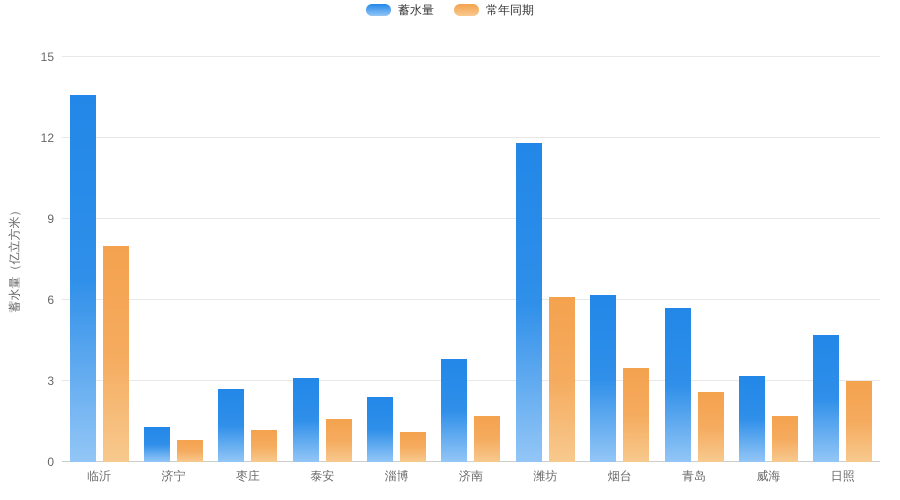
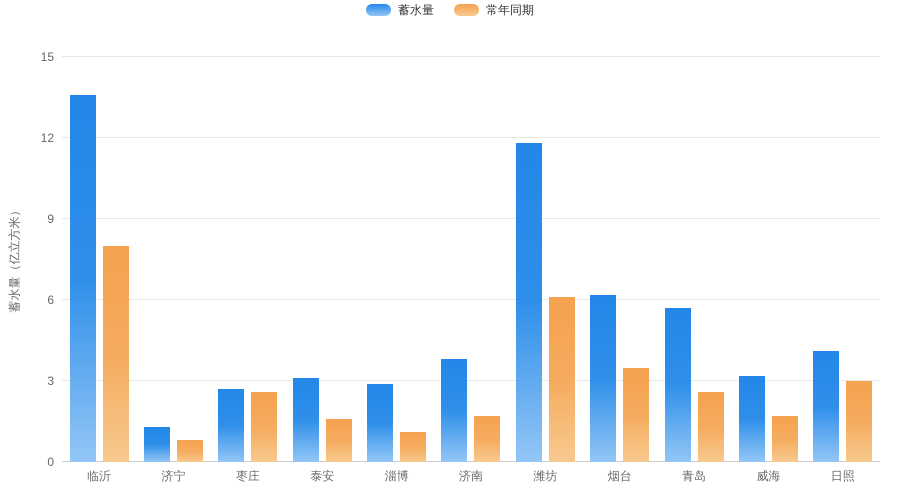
常年同期/枣庄: 1.2 -> 2.6
蓄水量/淄博: 2.4 -> 2.9
蓄水量/日照: 4.7 -> 4.1
